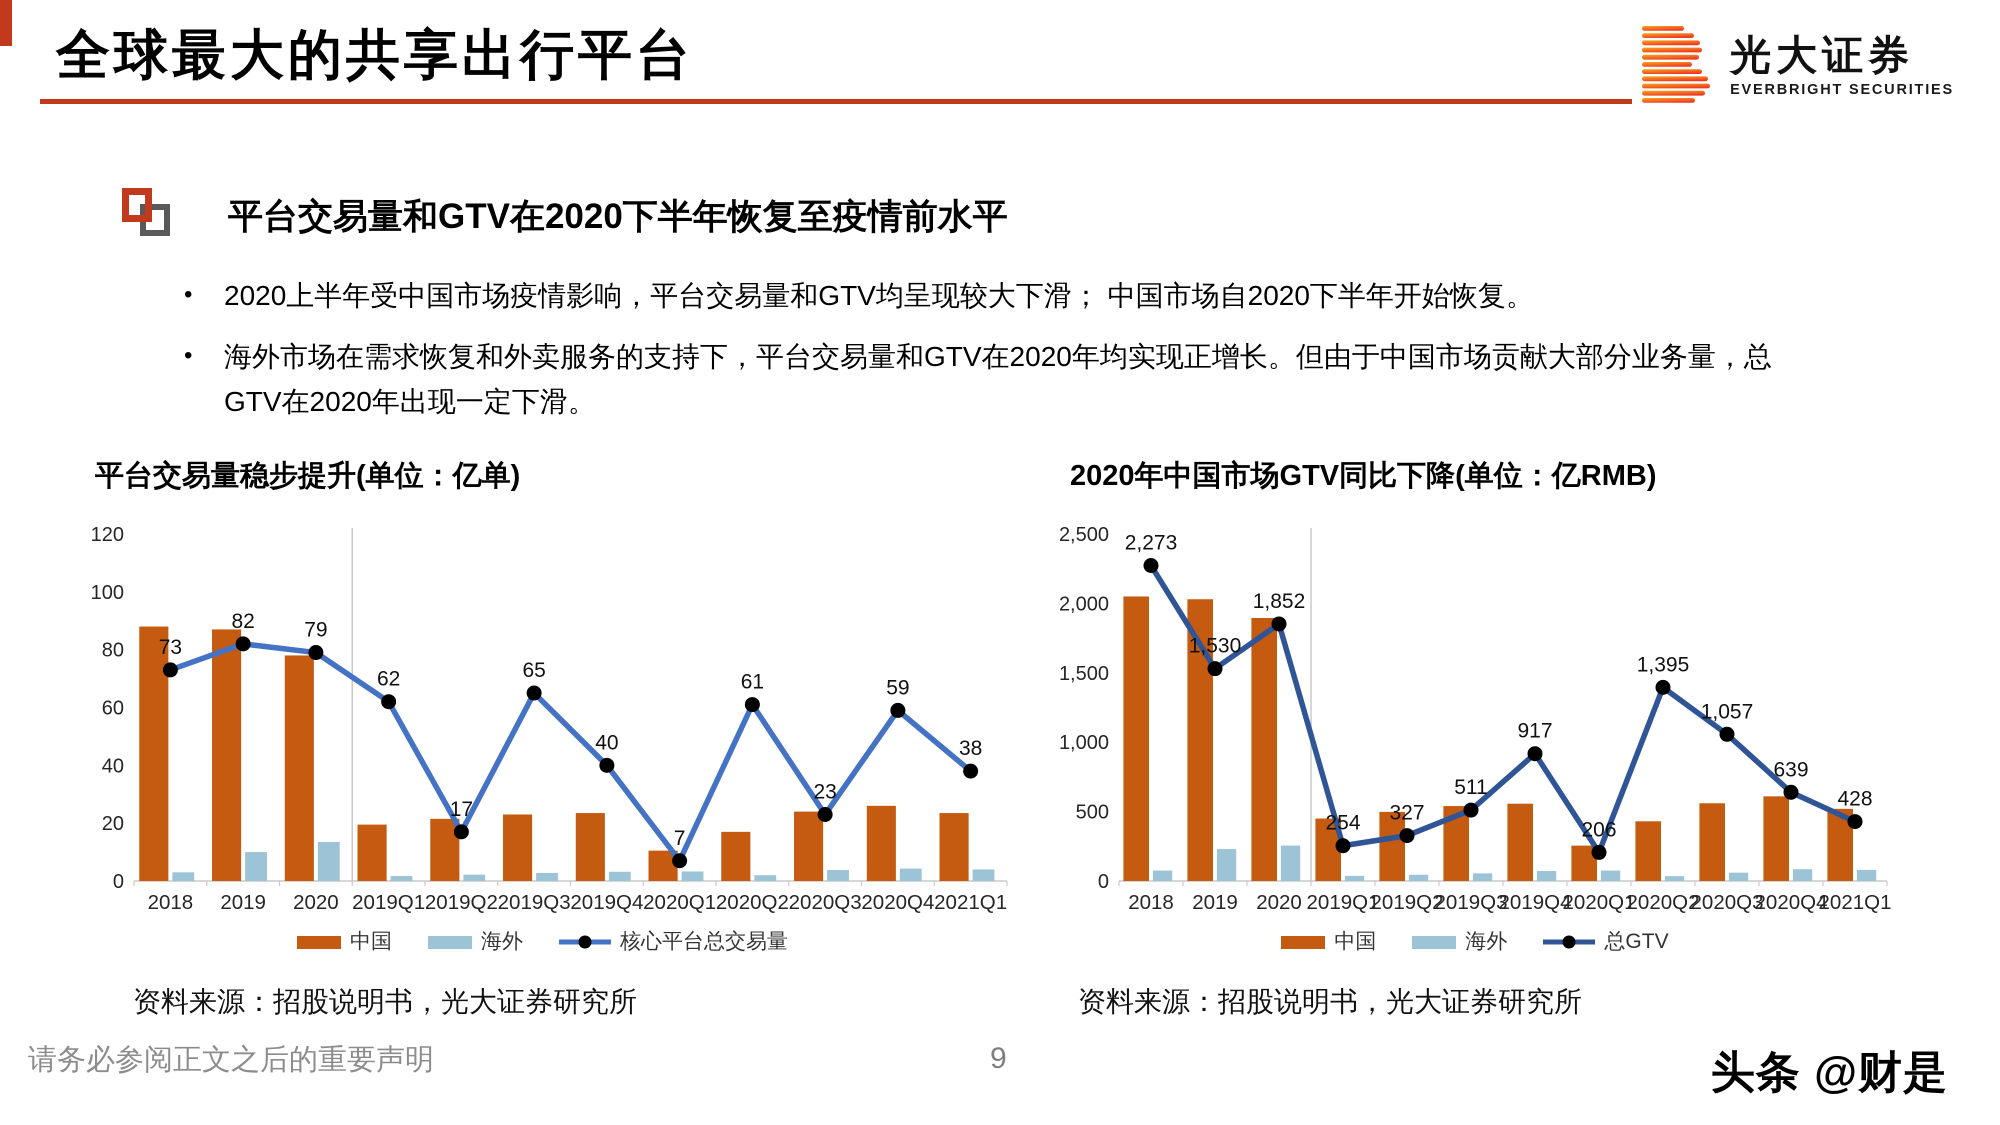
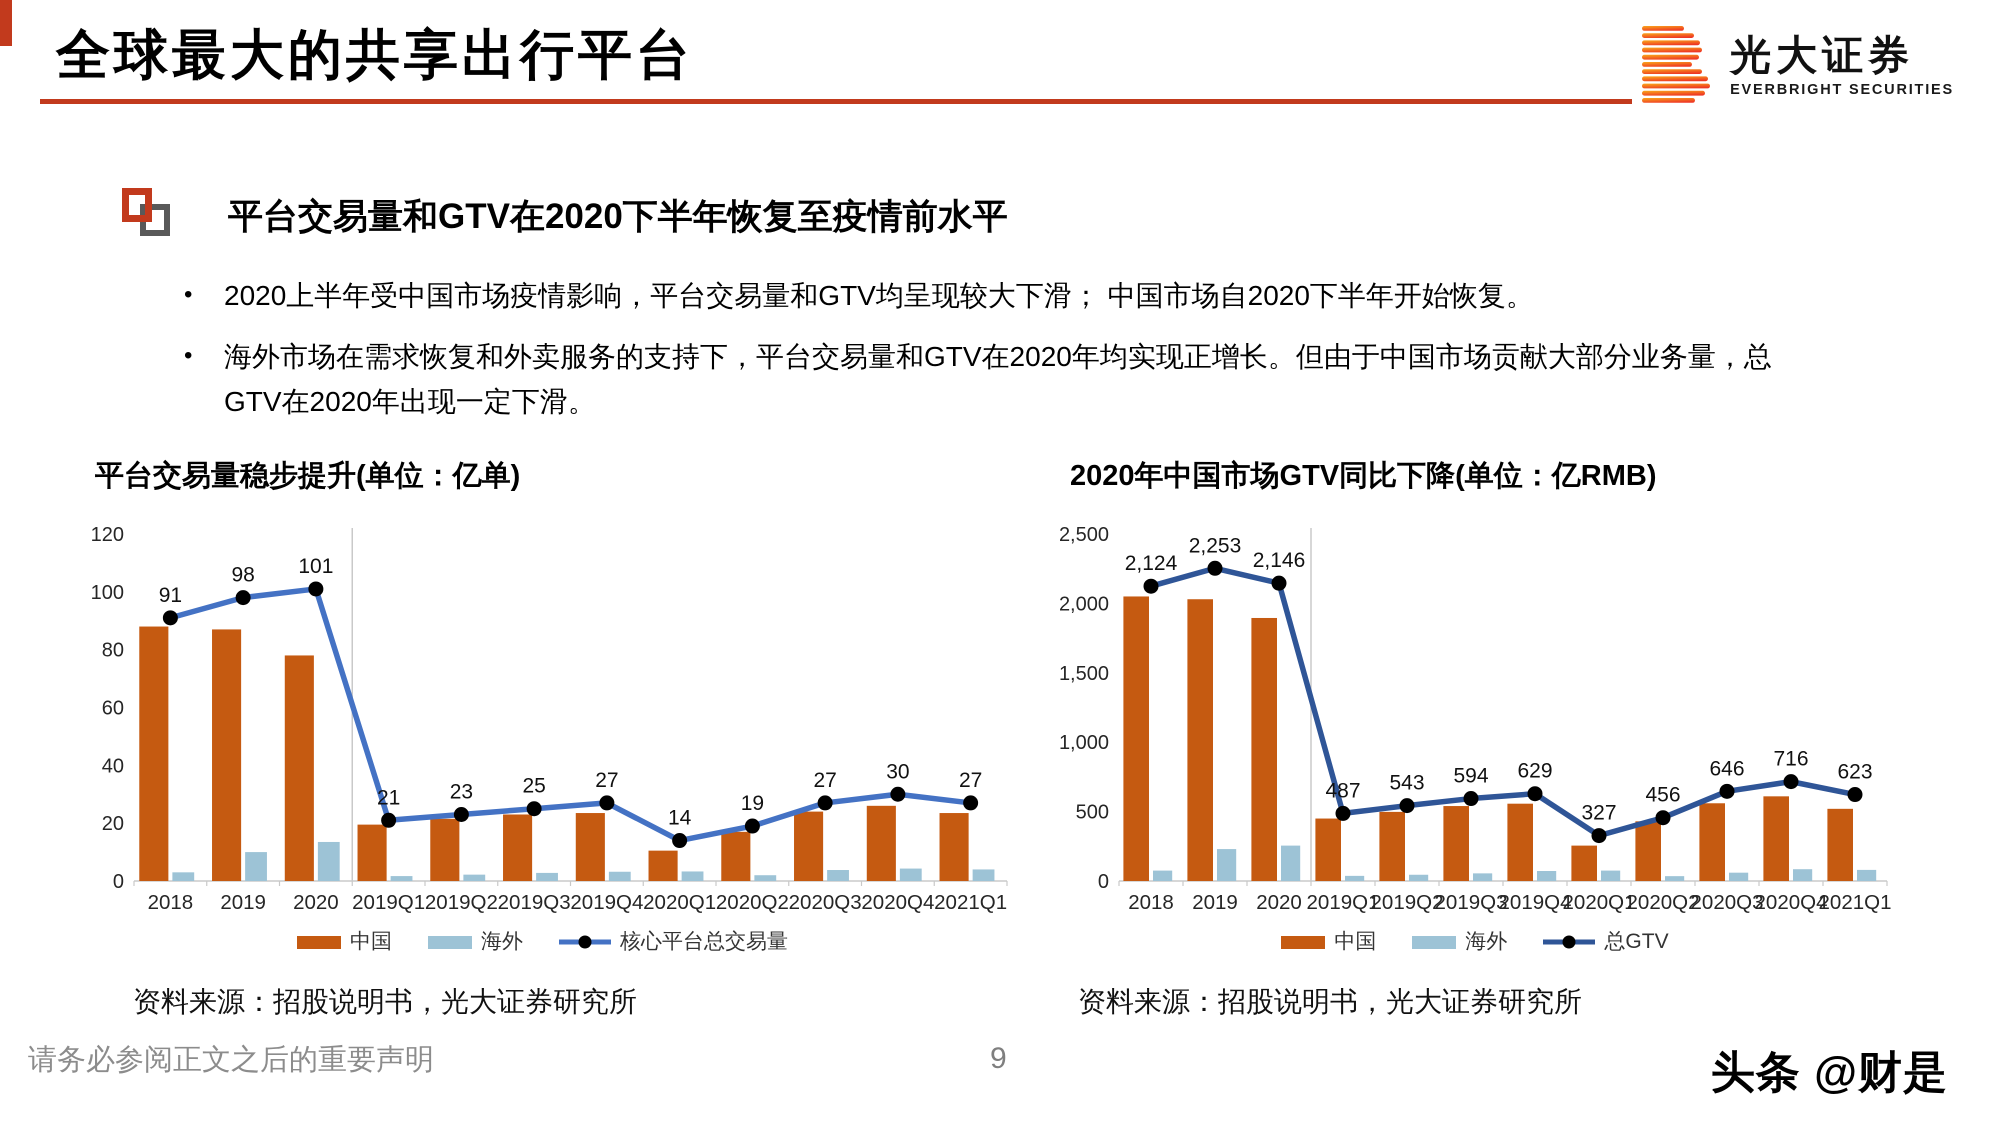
平台交易量稳步提升(单位：亿单)/核心平台总交易量/2018: 73 -> 91
平台交易量稳步提升(单位：亿单)/核心平台总交易量/2019: 82 -> 98
平台交易量稳步提升(单位：亿单)/核心平台总交易量/2020: 79 -> 101
平台交易量稳步提升(单位：亿单)/核心平台总交易量/2019Q1: 62 -> 21
平台交易量稳步提升(单位：亿单)/核心平台总交易量/2019Q2: 17 -> 23
平台交易量稳步提升(单位：亿单)/核心平台总交易量/2019Q3: 65 -> 25
平台交易量稳步提升(单位：亿单)/核心平台总交易量/2019Q4: 40 -> 27
平台交易量稳步提升(单位：亿单)/核心平台总交易量/2020Q1: 7 -> 14
平台交易量稳步提升(单位：亿单)/核心平台总交易量/2020Q2: 61 -> 19
平台交易量稳步提升(单位：亿单)/核心平台总交易量/2020Q3: 23 -> 27
平台交易量稳步提升(单位：亿单)/核心平台总交易量/2020Q4: 59 -> 30
平台交易量稳步提升(单位：亿单)/核心平台总交易量/2021Q1: 38 -> 27
2020年中国市场GTV同比下降(单位：亿RMB)/总GTV/2018: 2,273 -> 2,124
2020年中国市场GTV同比下降(单位：亿RMB)/总GTV/2019: 1,530 -> 2,253
2020年中国市场GTV同比下降(单位：亿RMB)/总GTV/2020: 1,852 -> 2,146
2020年中国市场GTV同比下降(单位：亿RMB)/总GTV/2019Q1: 254 -> 487
2020年中国市场GTV同比下降(单位：亿RMB)/总GTV/2019Q2: 327 -> 543
2020年中国市场GTV同比下降(单位：亿RMB)/总GTV/2019Q3: 511 -> 594
2020年中国市场GTV同比下降(单位：亿RMB)/总GTV/2019Q4: 917 -> 629
2020年中国市场GTV同比下降(单位：亿RMB)/总GTV/2020Q1: 206 -> 327
2020年中国市场GTV同比下降(单位：亿RMB)/总GTV/2020Q2: 1,395 -> 456
2020年中国市场GTV同比下降(单位：亿RMB)/总GTV/2020Q3: 1,057 -> 646
2020年中国市场GTV同比下降(单位：亿RMB)/总GTV/2020Q4: 639 -> 716
2020年中国市场GTV同比下降(单位：亿RMB)/总GTV/2021Q1: 428 -> 623
